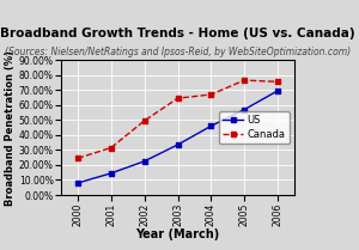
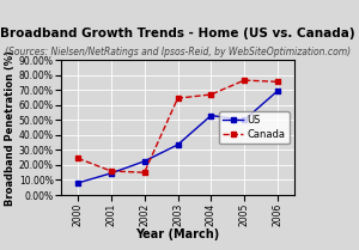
Canada/2001: 32% -> 16%
Canada/2002: 50% -> 15%
US/2004: 46% -> 53%
US/2005: 57% -> 50%
